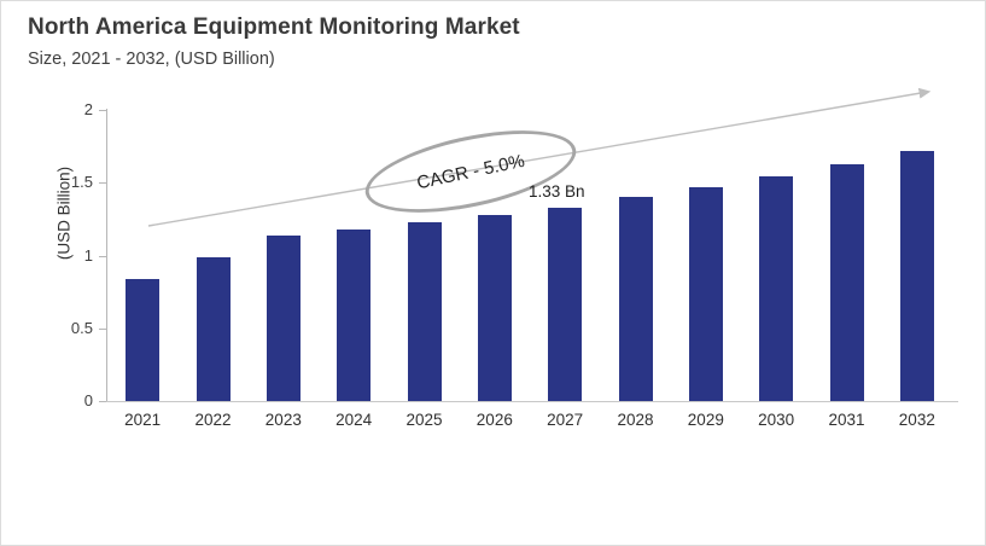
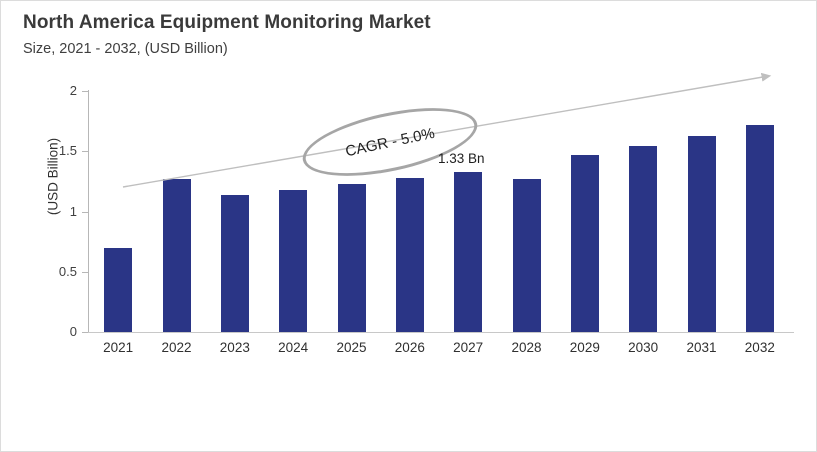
2021: 0.84 -> 0.70
2022: 0.99 -> 1.27
2028: 1.40 -> 1.27
